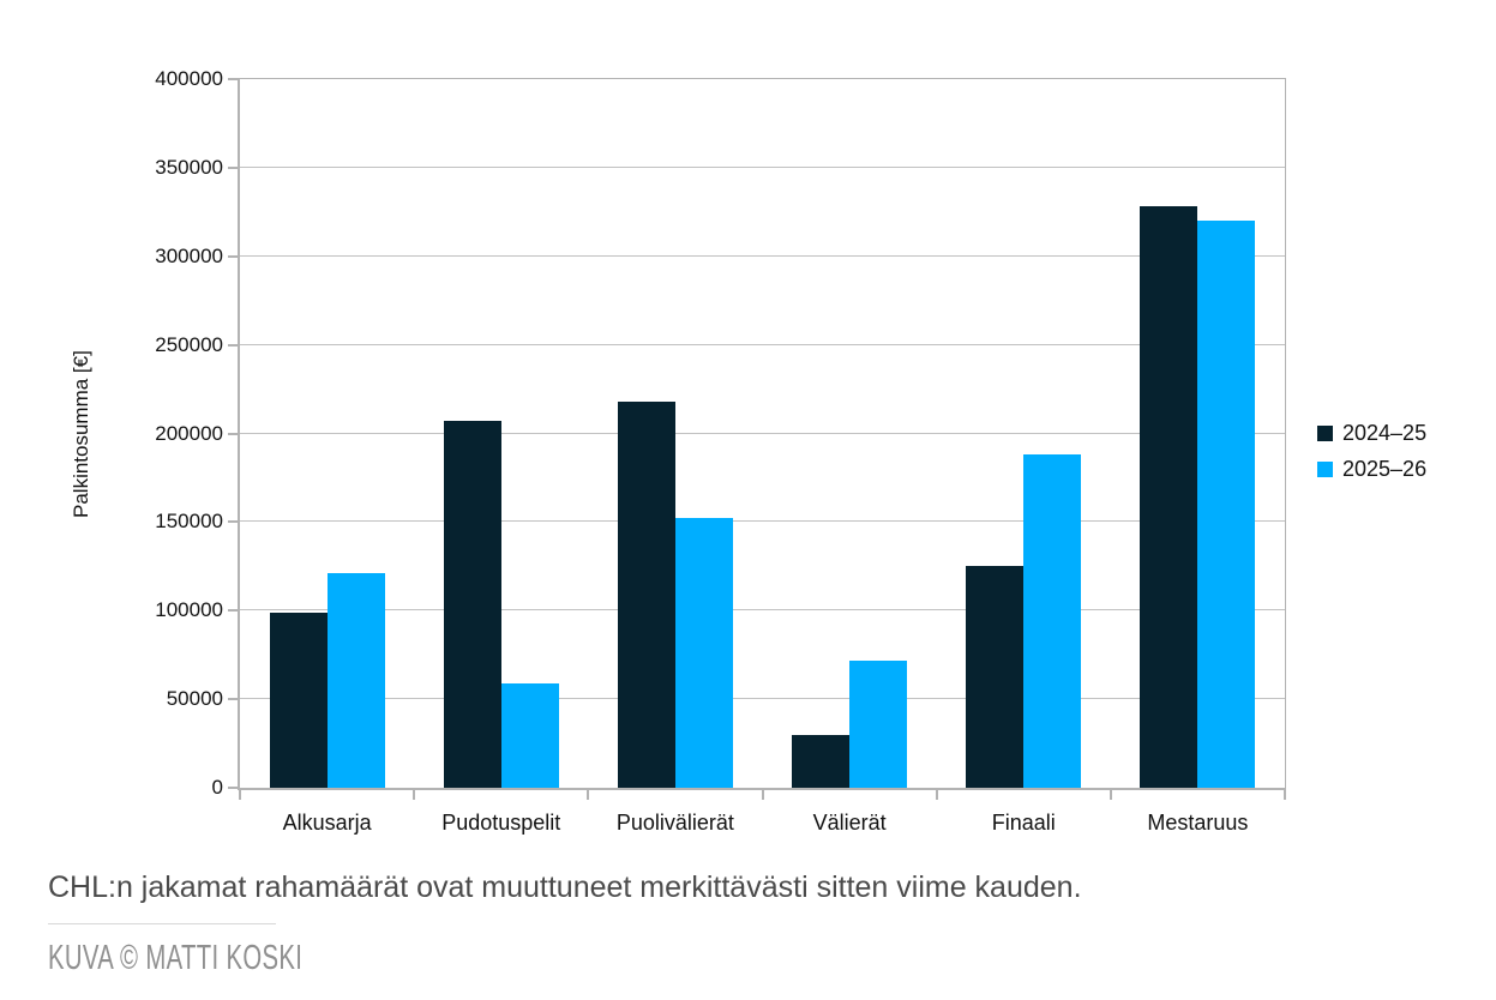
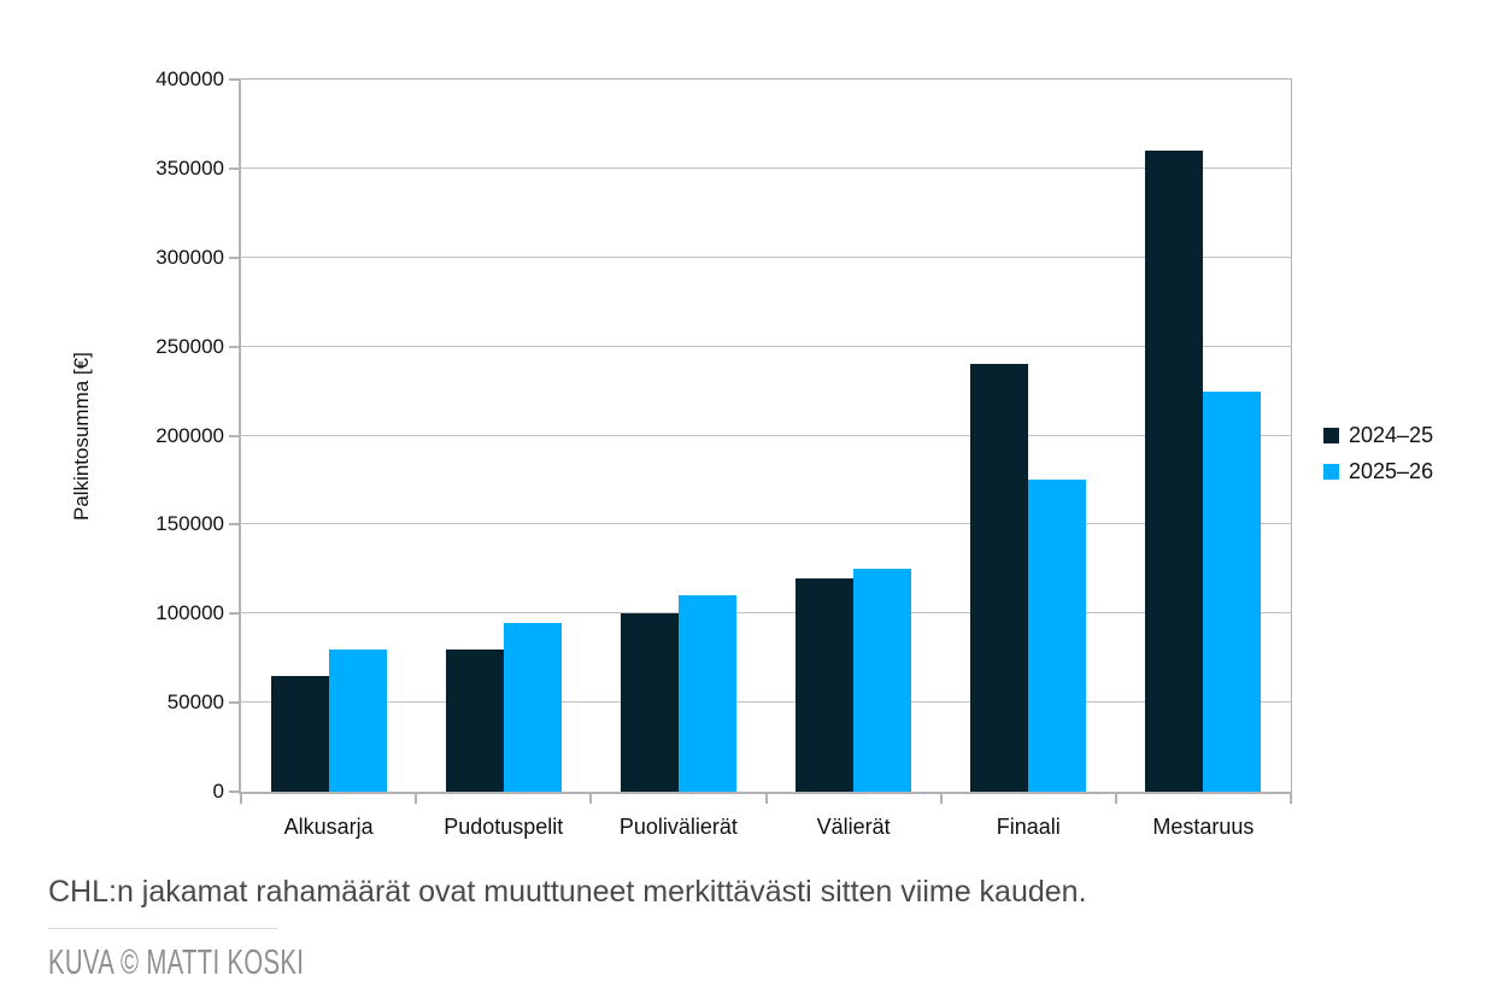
2024–25/Alkusarja: 99000 -> 65000
2025–26/Alkusarja: 121000 -> 80000
2024–25/Pudotuspelit: 207000 -> 80000
2025–26/Pudotuspelit: 59000 -> 95000
2024–25/Puolivälierät: 218000 -> 100000
2025–26/Puolivälierät: 152000 -> 110000
2024–25/Välierät: 30000 -> 120000
2025–26/Välierät: 72000 -> 125000
2024–25/Finaali: 125000 -> 240000
2025–26/Finaali: 188000 -> 175000
2024–25/Mestaruus: 328000 -> 360000
2025–26/Mestaruus: 320000 -> 225000
